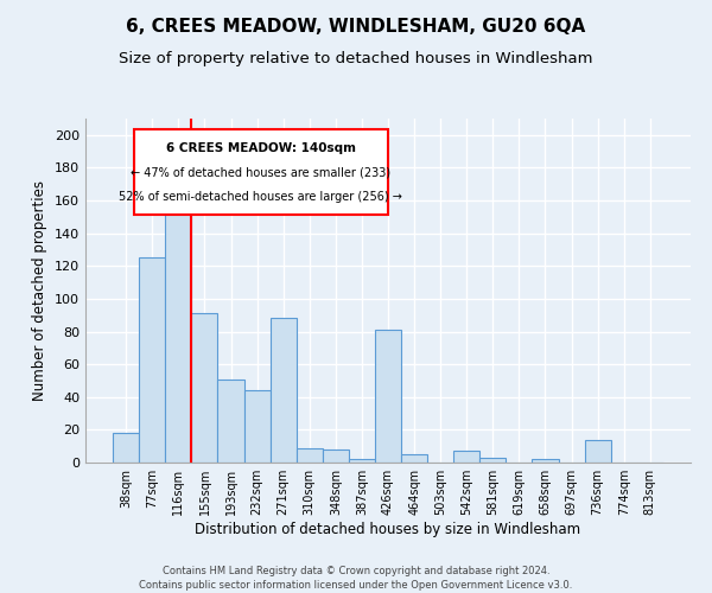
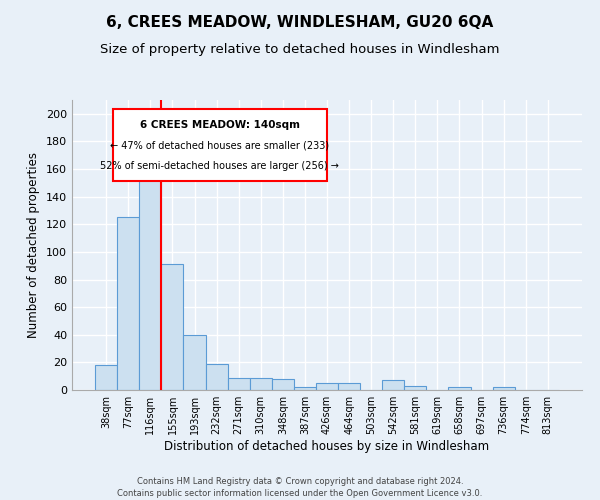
193sqm: 51 -> 40
232sqm: 44 -> 19
271sqm: 88 -> 9
426sqm: 81 -> 5
736sqm: 14 -> 2
